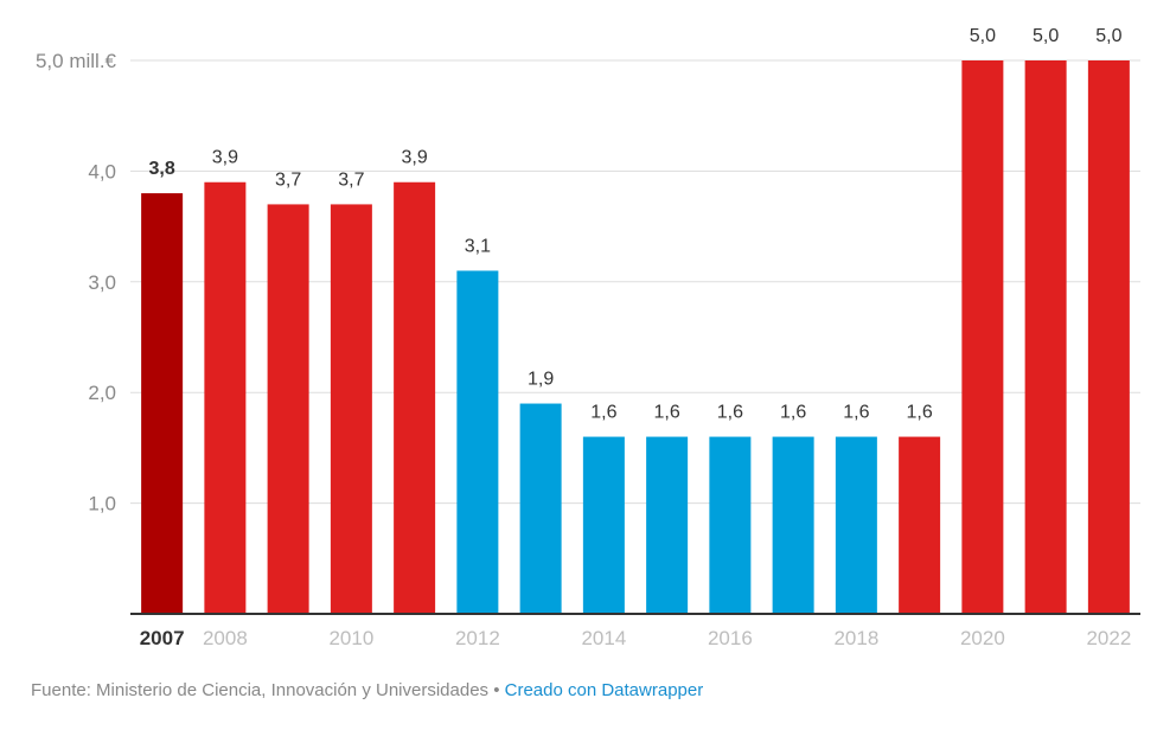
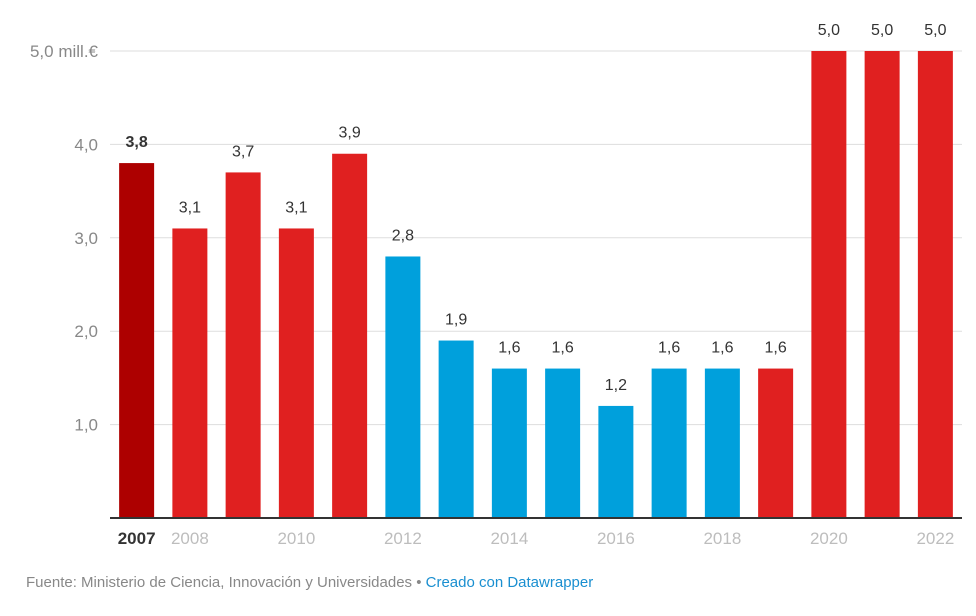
2008: 3,9 -> 3,1
2010: 3,7 -> 3,1
2012: 3,1 -> 2,8
2016: 1,6 -> 1,2
